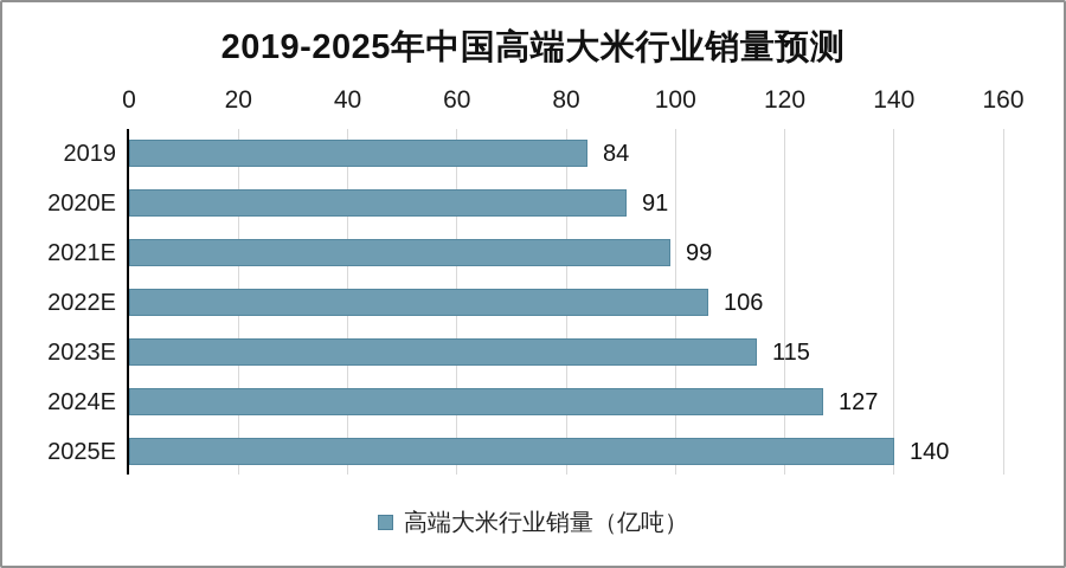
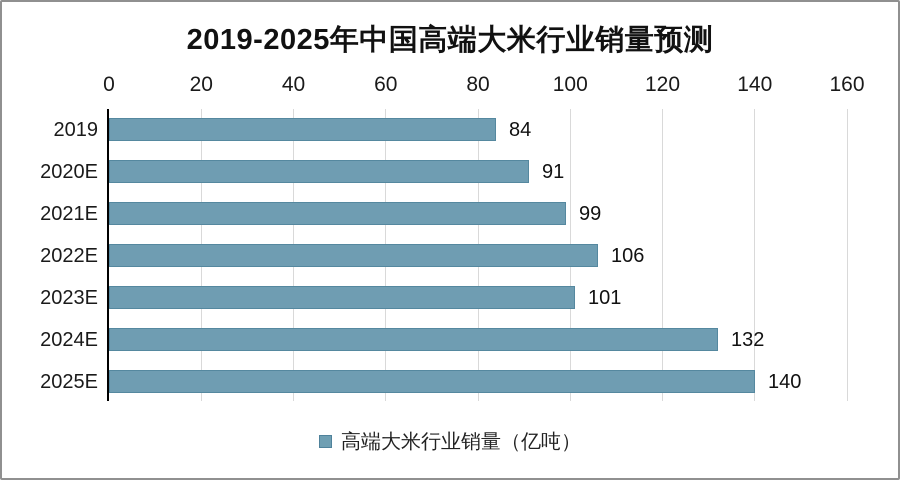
2023E: 115 -> 101
2024E: 127 -> 132
